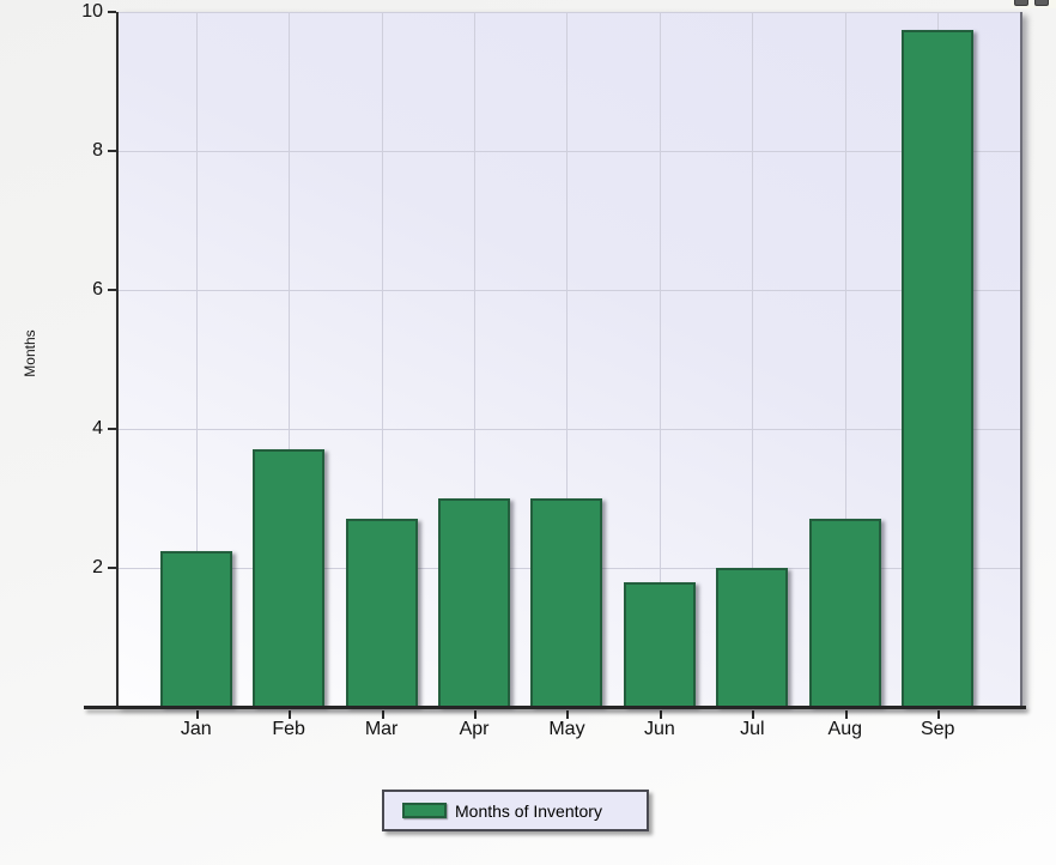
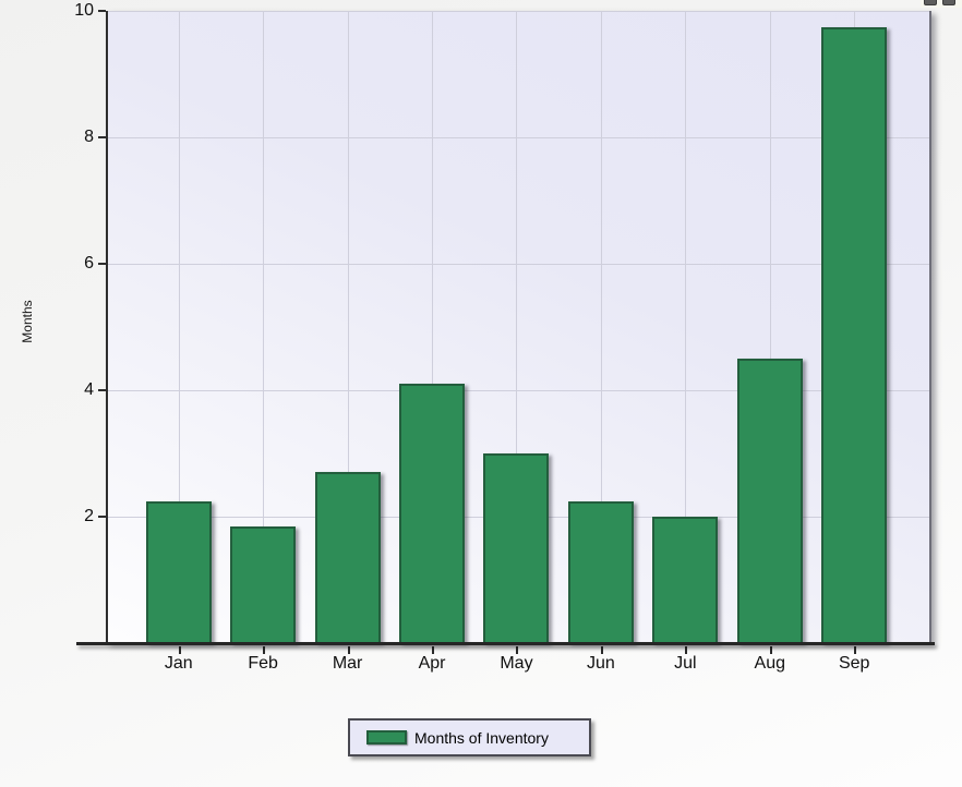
Feb: 3.7 -> 1.9
Apr: 3.0 -> 4.1
Jun: 1.8 -> 2.2
Aug: 2.7 -> 4.5
